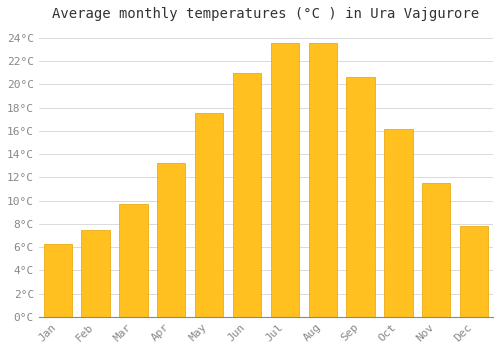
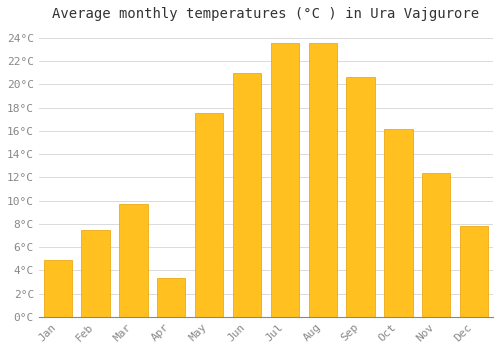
Jan: 6.3°C -> 4.9°C
Apr: 13.2°C -> 3.3°C
Nov: 11.5°C -> 12.4°C
